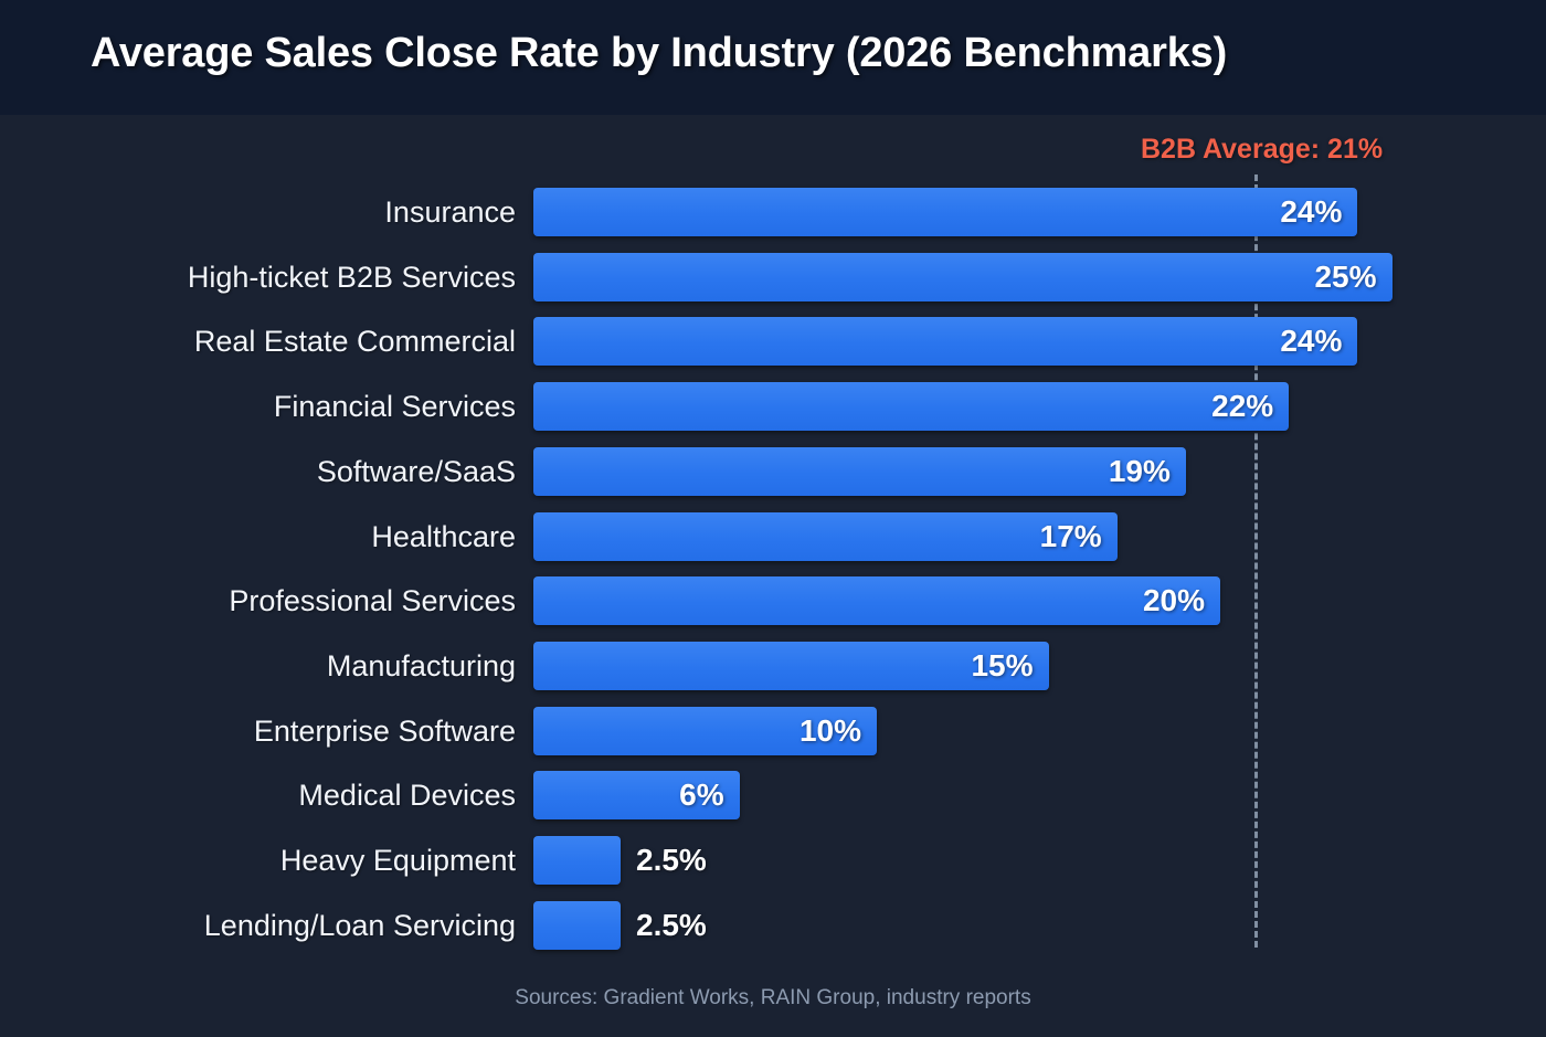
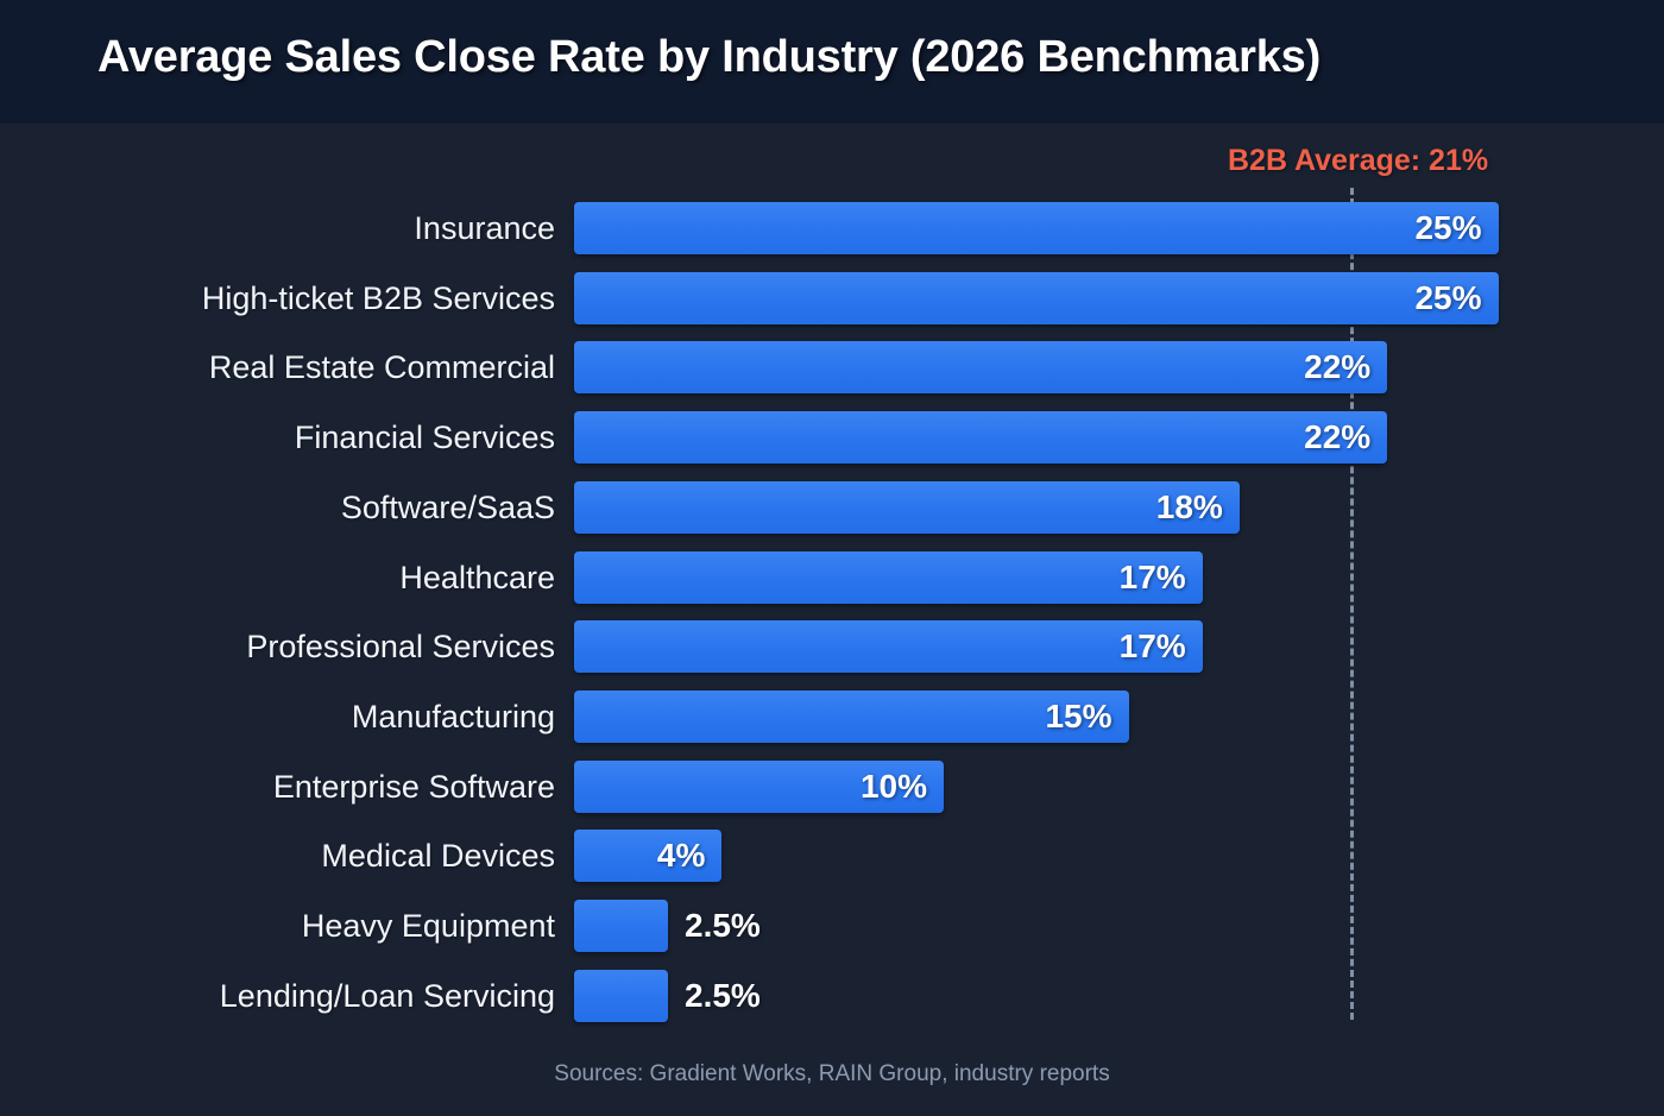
Insurance: 24% -> 25%
Real Estate Commercial: 24% -> 22%
Software/SaaS: 19% -> 18%
Professional Services: 20% -> 17%
Medical Devices: 6% -> 4%
